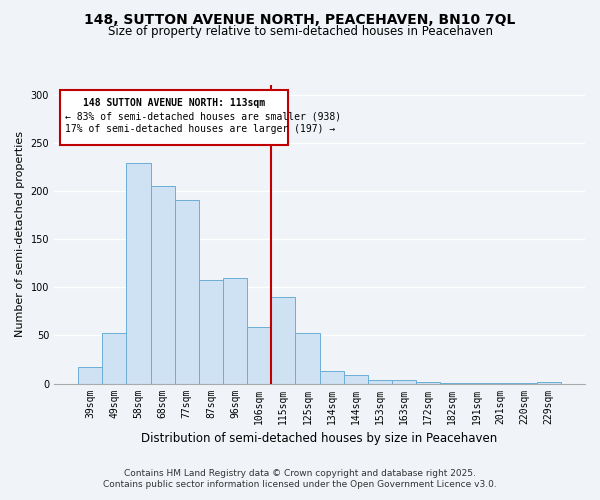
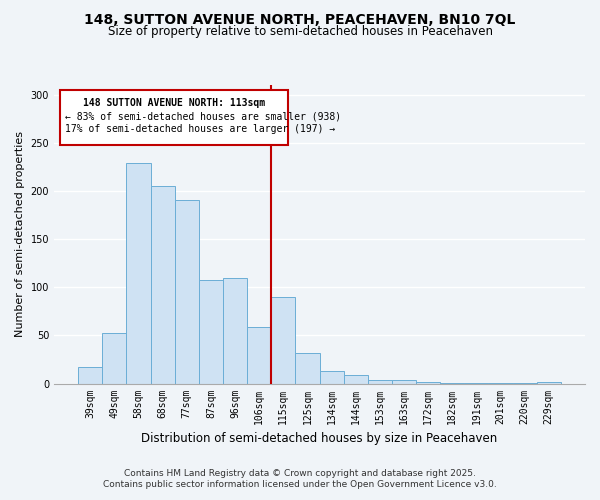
125sqm: 52 -> 32
